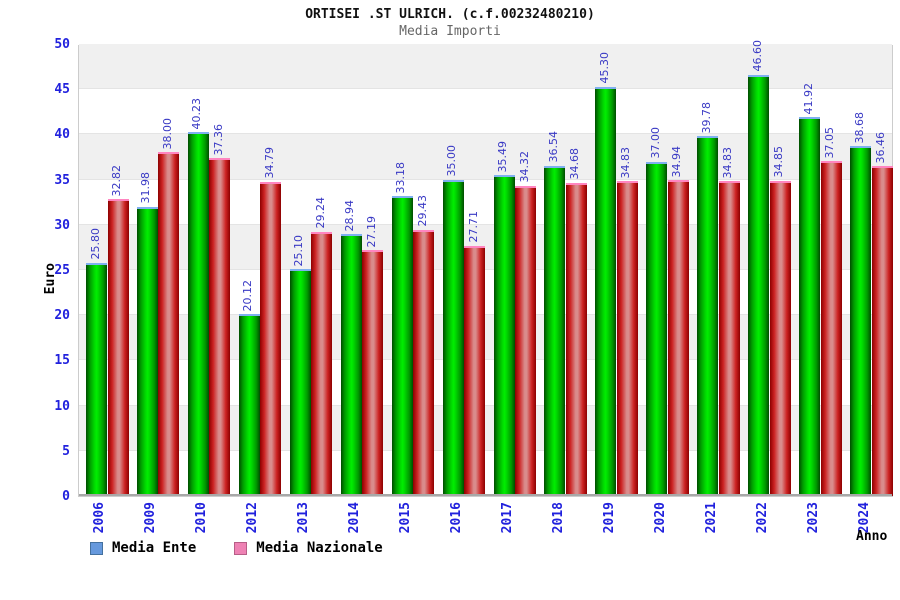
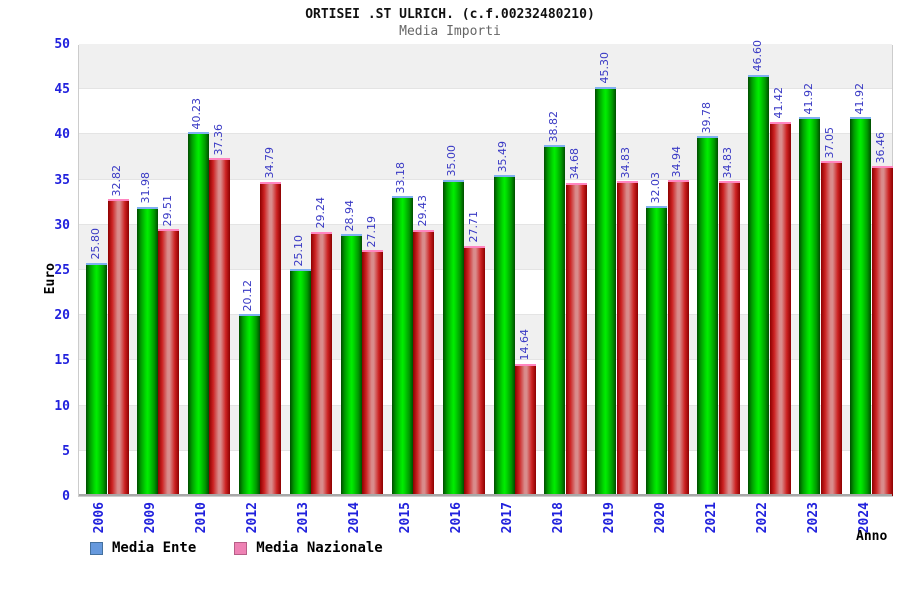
Media Nazionale/2009: 38.00 -> 29.51
Media Nazionale/2017: 34.32 -> 14.64
Media Ente/2018: 36.54 -> 38.82
Media Ente/2020: 37.00 -> 32.03
Media Nazionale/2022: 34.85 -> 41.42
Media Ente/2024: 38.68 -> 41.92
